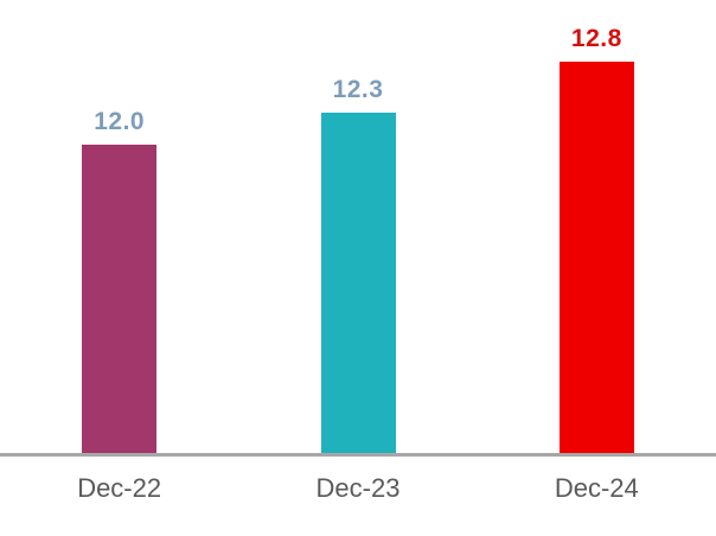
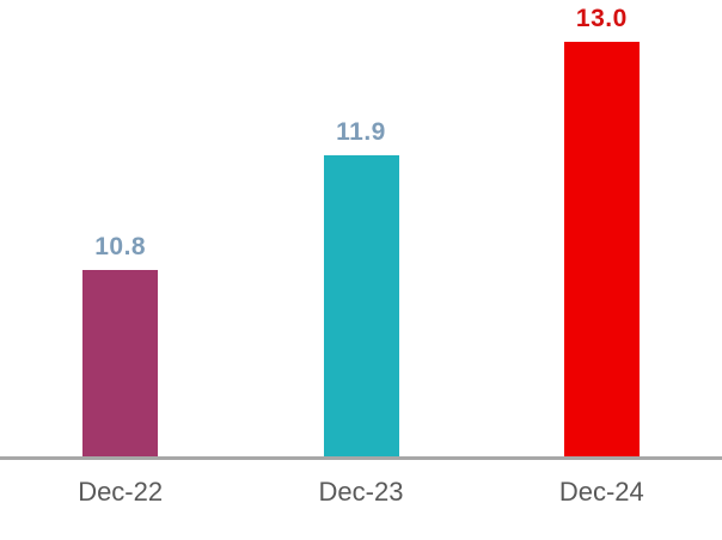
Dec-22: 12.0 -> 10.8
Dec-23: 12.3 -> 11.9
Dec-24: 12.8 -> 13.0
